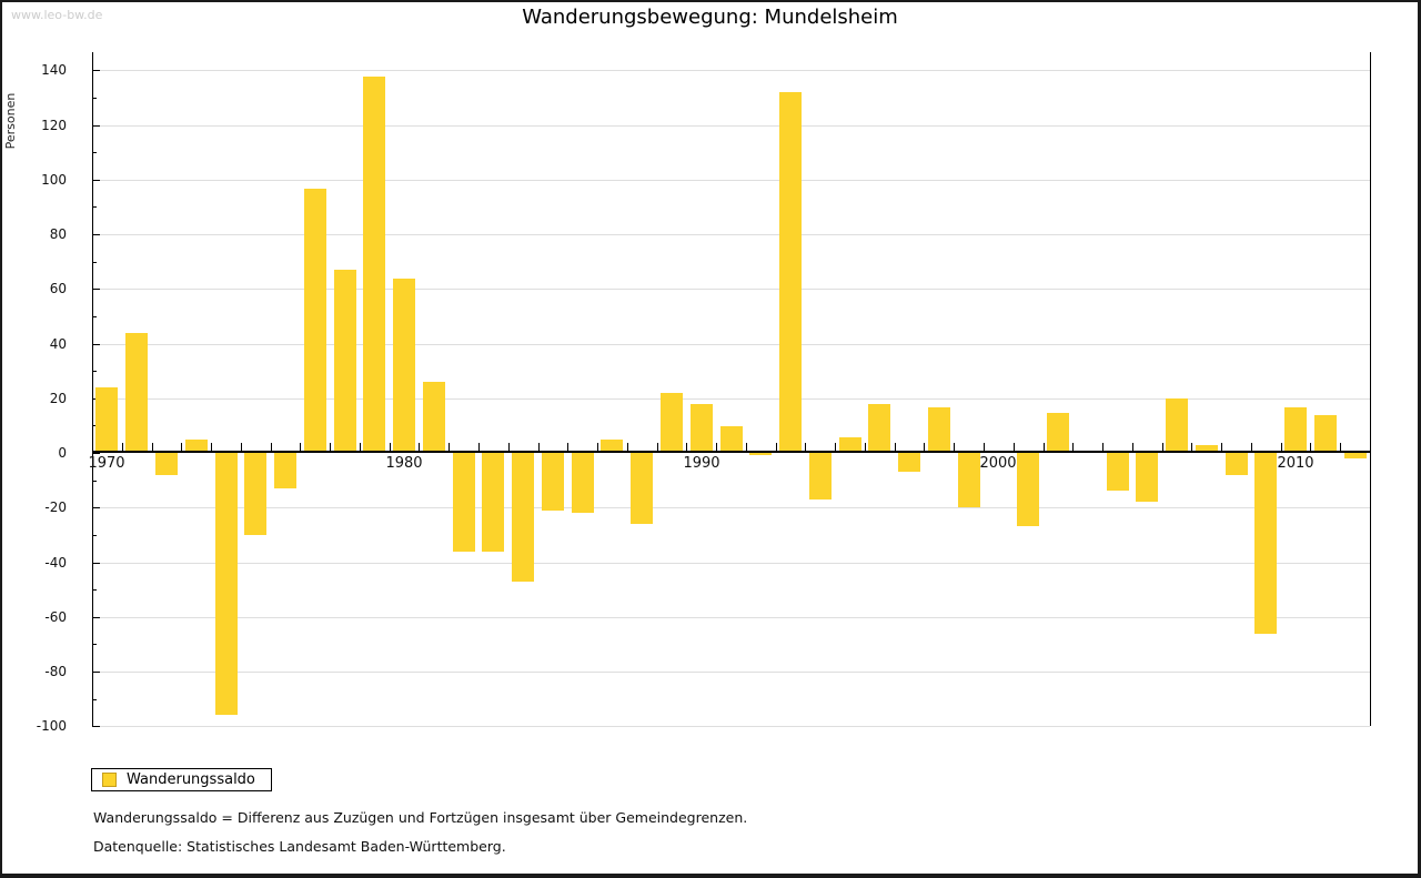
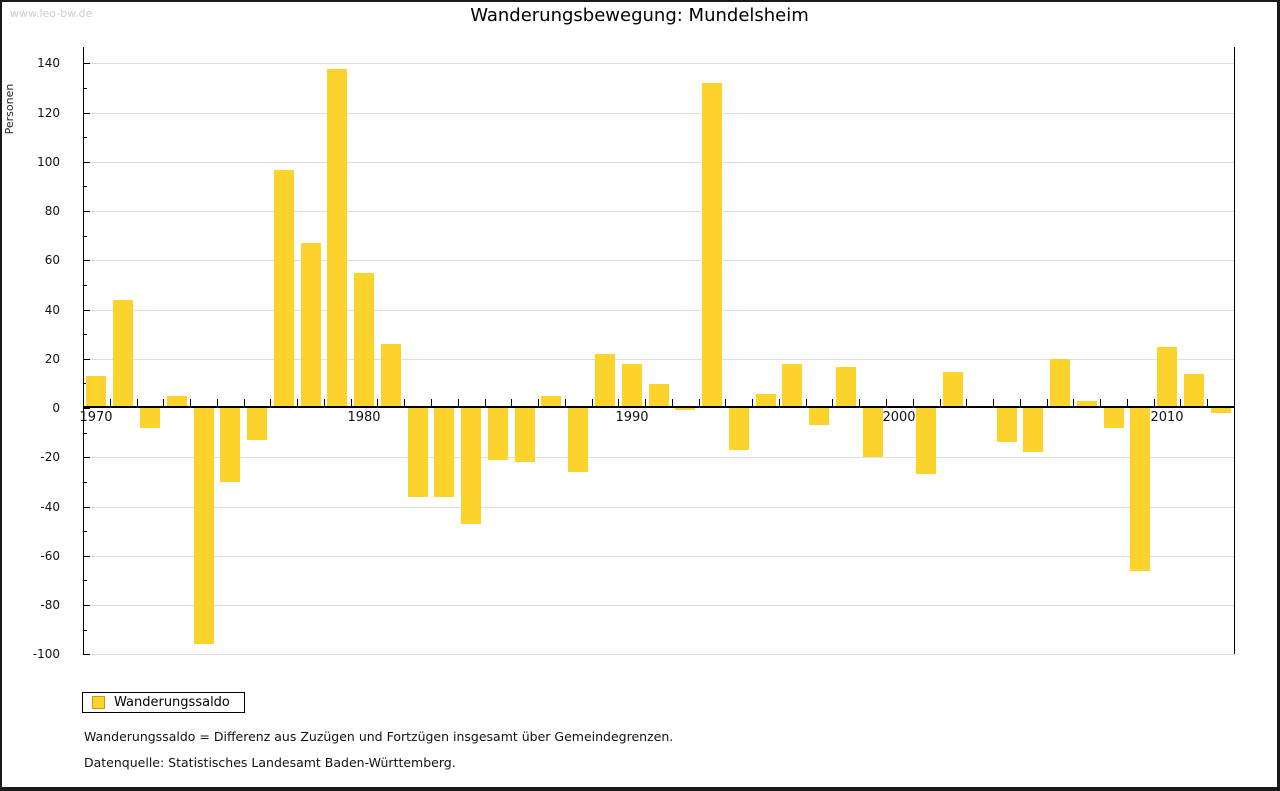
1970: 23 -> 12
1980: 63 -> 54
2010: 16 -> 24
